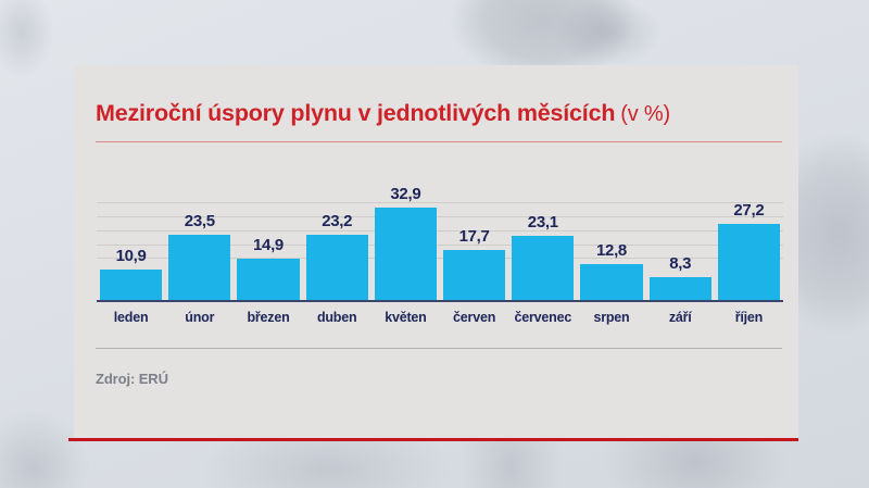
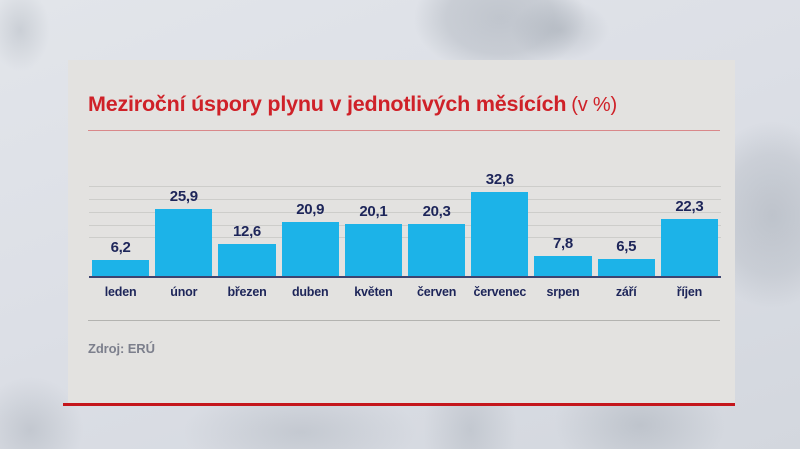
leden: 10,9 -> 6,2
únor: 23,5 -> 25,9
březen: 14,9 -> 12,6
duben: 23,2 -> 20,9
květen: 32,9 -> 20,1
červen: 17,7 -> 20,3
červenec: 23,1 -> 32,6
srpen: 12,8 -> 7,8
září: 8,3 -> 6,5
říjen: 27,2 -> 22,3
